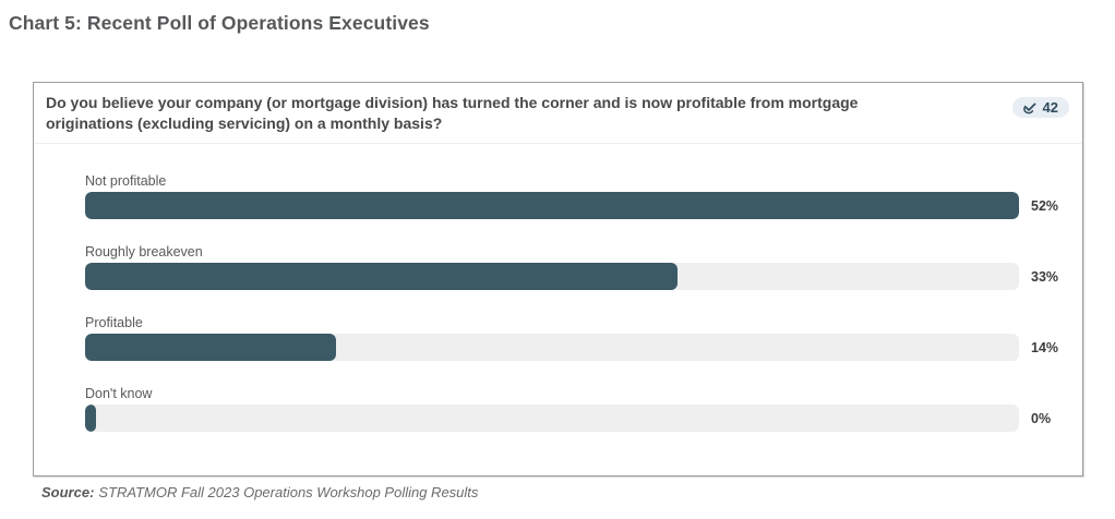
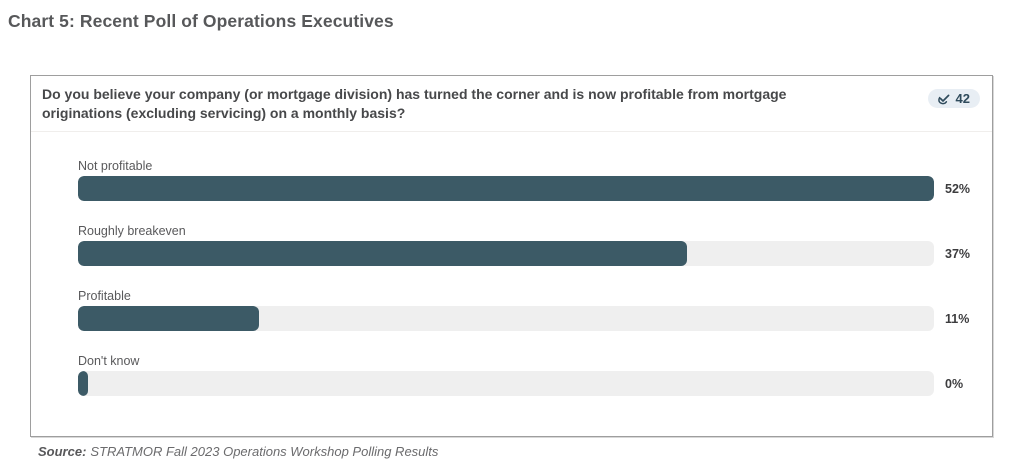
Roughly breakeven: 33% -> 37%
Profitable: 14% -> 11%
